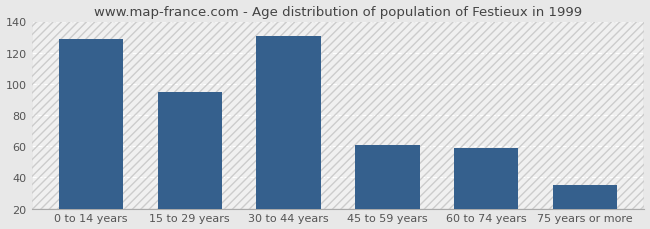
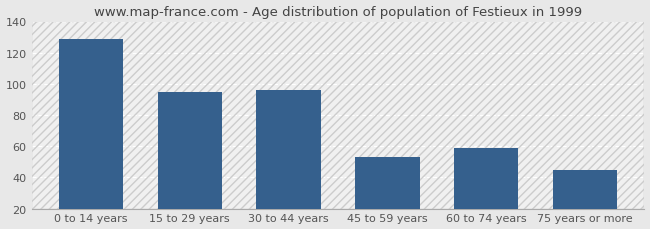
30 to 44 years: 131 -> 96
45 to 59 years: 61 -> 53
75 years or more: 35 -> 45
